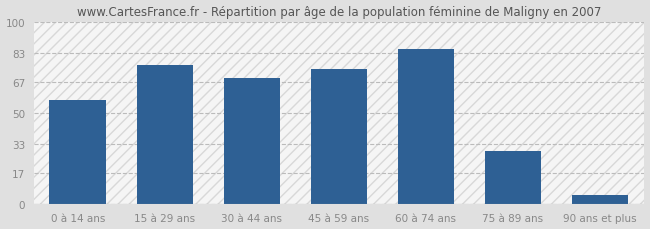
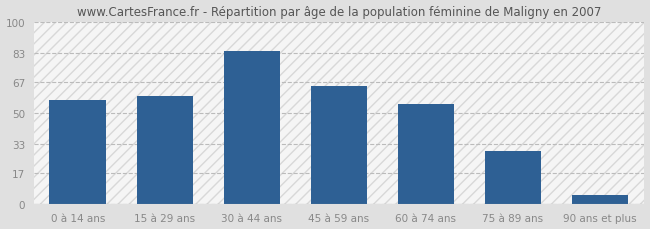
15 à 29 ans: 76 -> 59
30 à 44 ans: 69 -> 84
45 à 59 ans: 74 -> 65
60 à 74 ans: 85 -> 55
